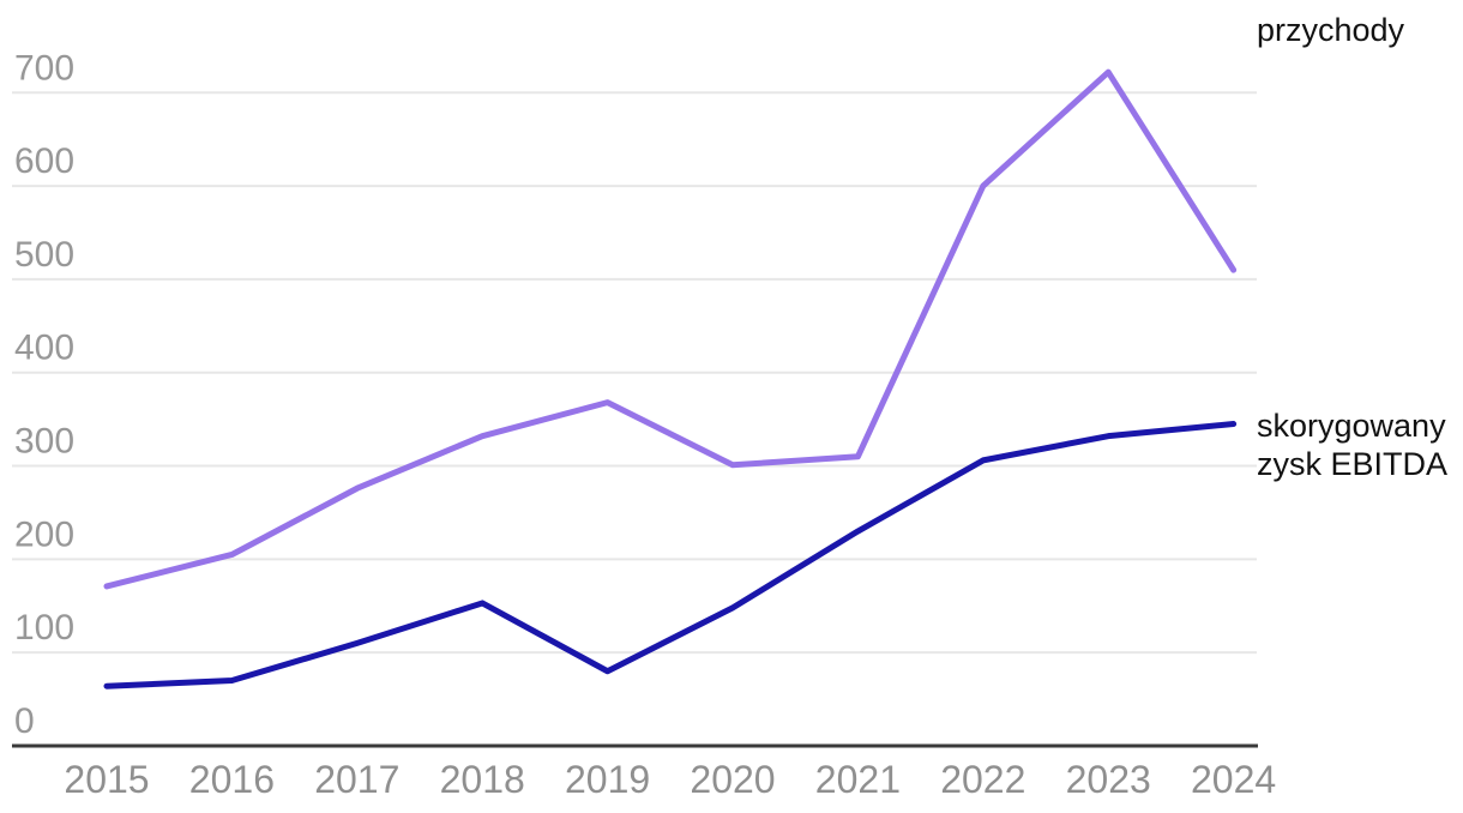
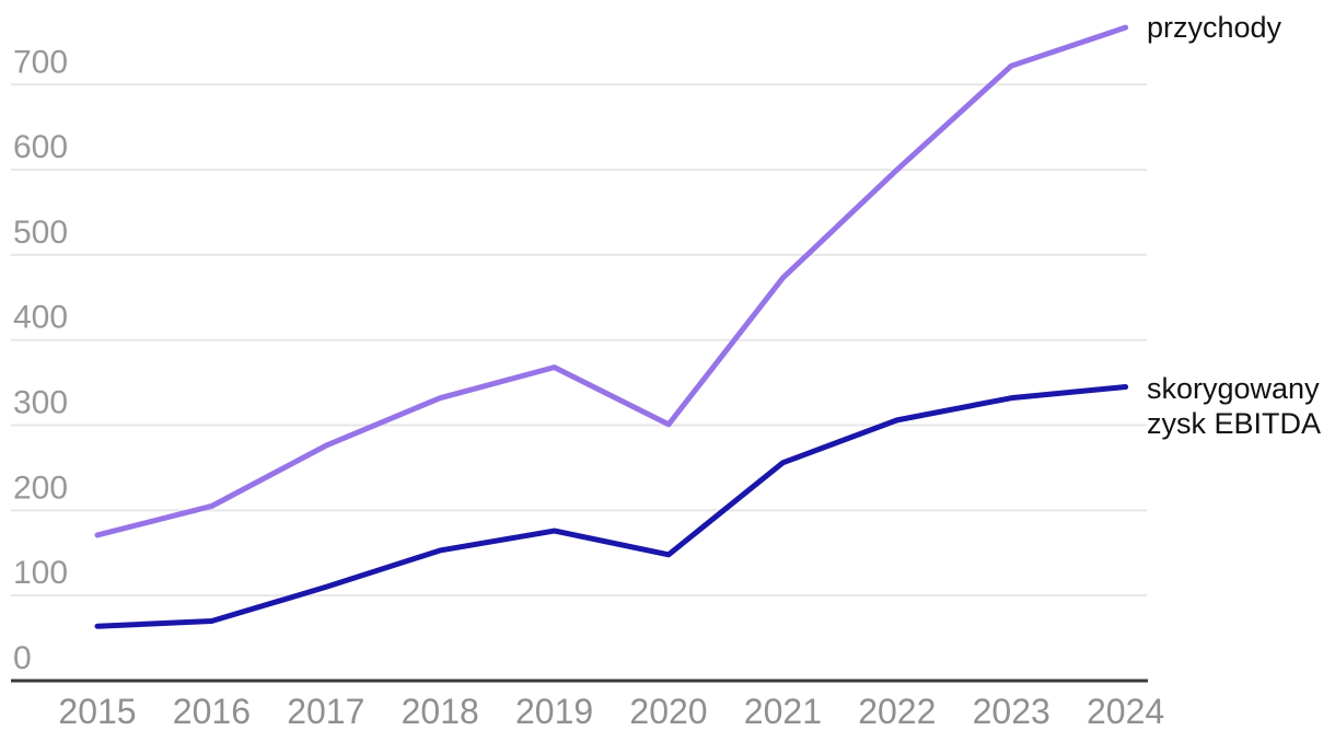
skorygowany zysk EBITDA/2019: 80 -> 180
przychody/2021: 310 -> 470
skorygowany zysk EBITDA/2021: 230 -> 260
przychody/2024: 510 -> 770
